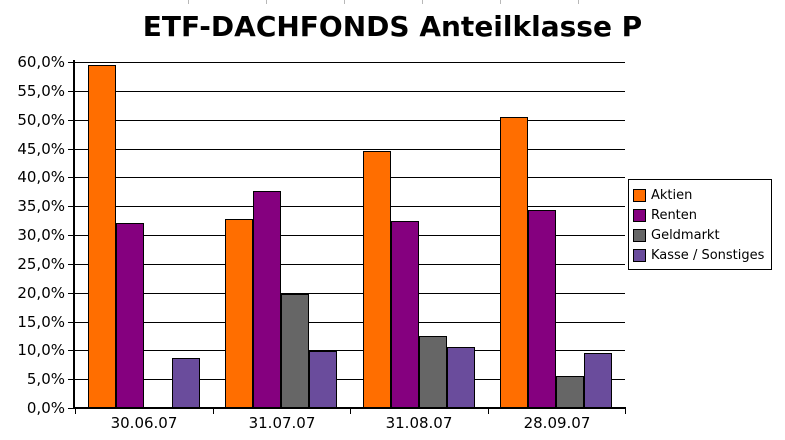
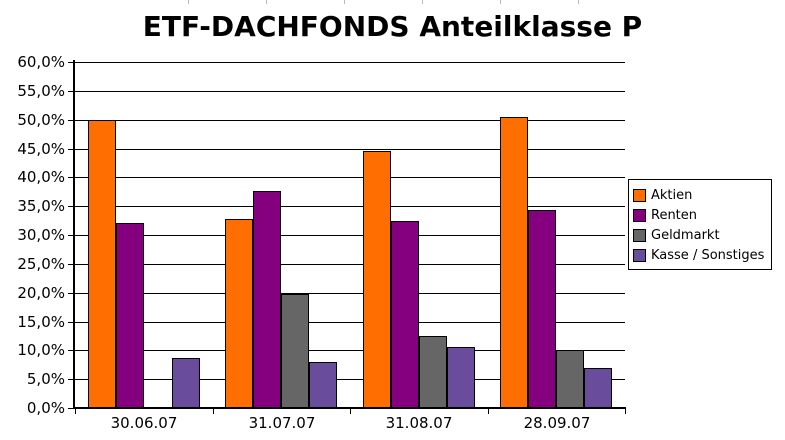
Aktien/30.06.07: 59% -> 50%
Kasse / Sonstiges/31.07.07: 10% -> 8%
Geldmarkt/28.09.07: 6% -> 10%
Kasse / Sonstiges/28.09.07: 10% -> 7%
